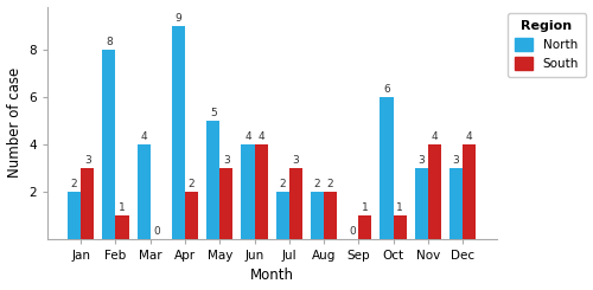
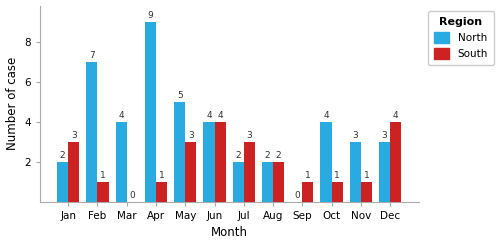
North/Feb: 8 -> 7
South/Apr: 2 -> 1
North/Oct: 6 -> 4
South/Nov: 4 -> 1
